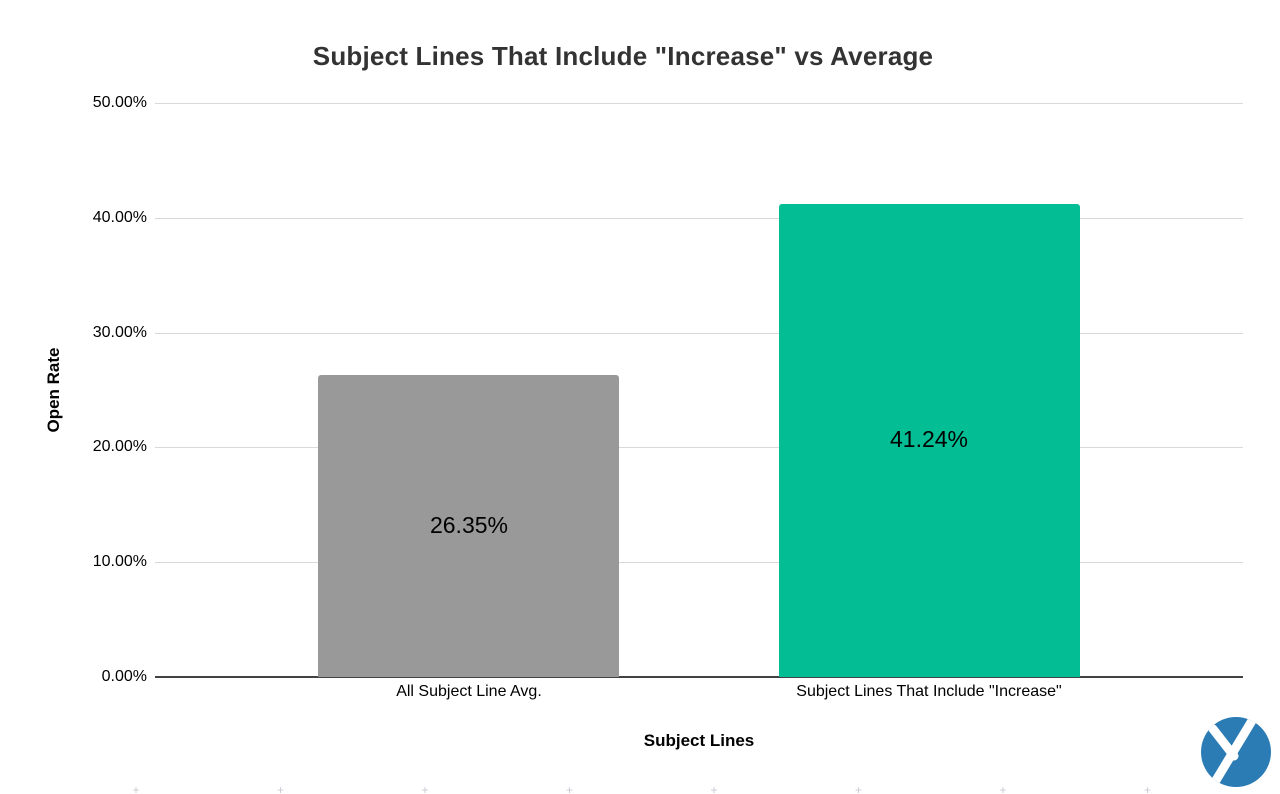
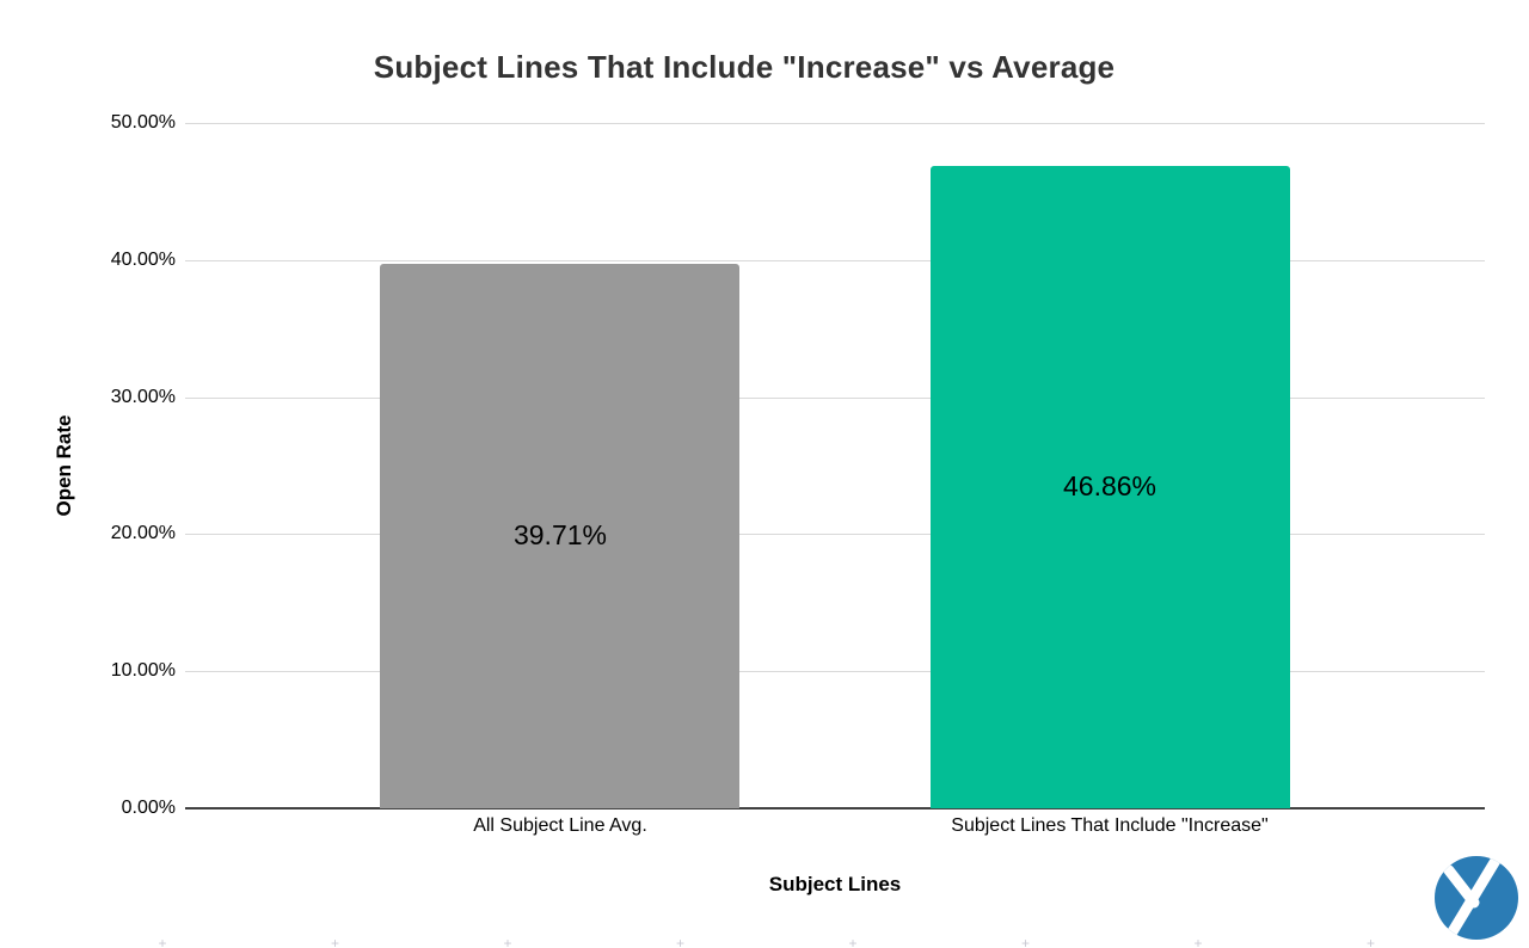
All Subject Line Avg.: 26.35% -> 39.71%
Subject Lines That Include "Increase": 41.24% -> 46.86%
